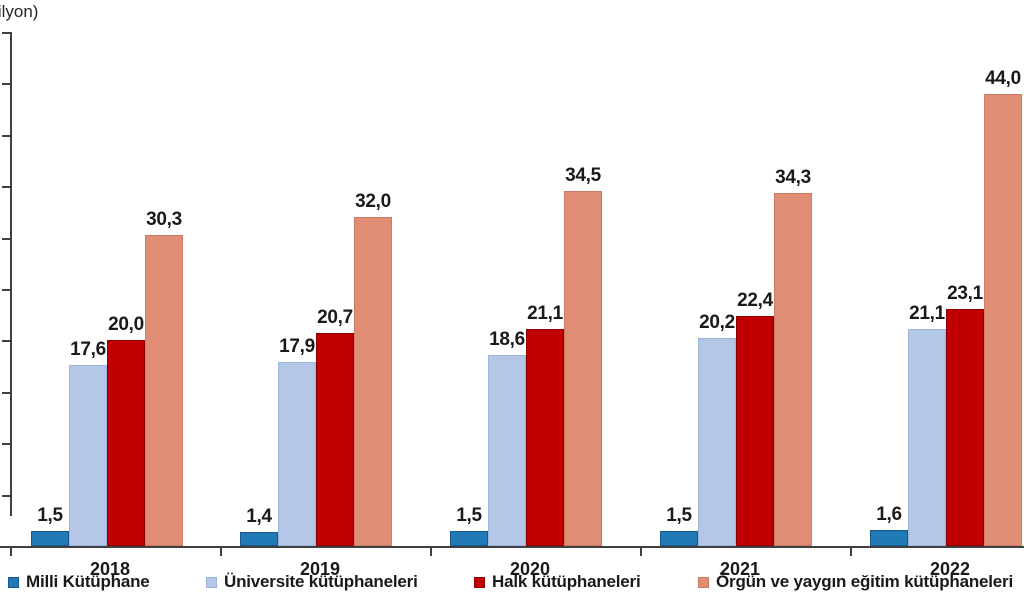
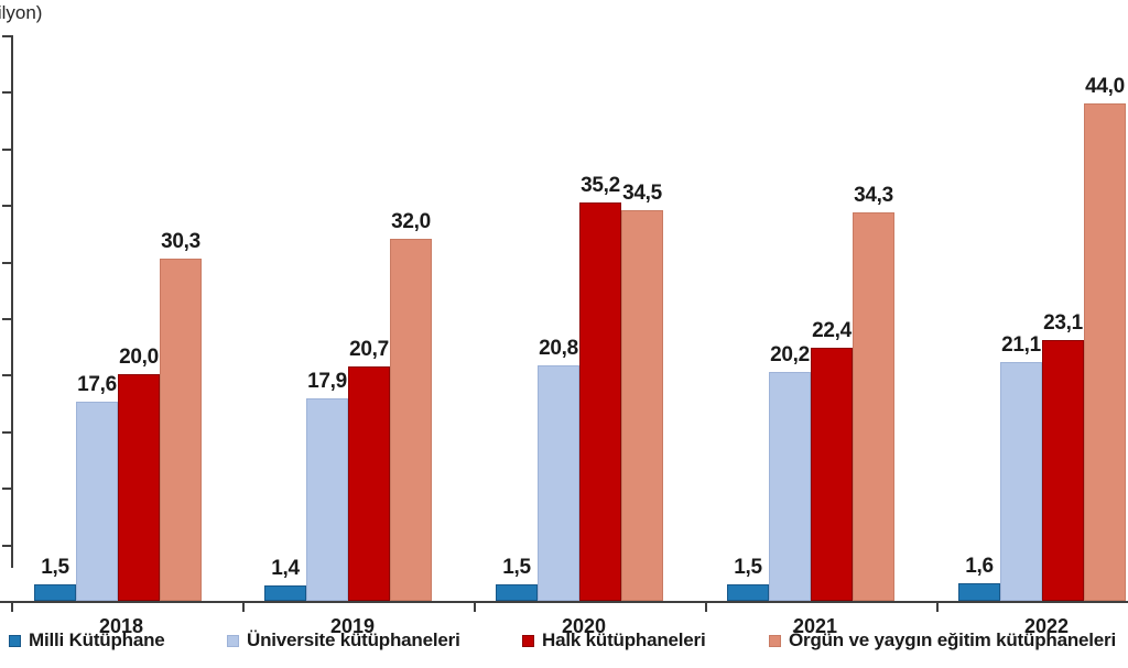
Üniversite kütüphaneleri/2020: 18,6 -> 20,8
Halk kütüphaneleri/2020: 21,1 -> 35,2
